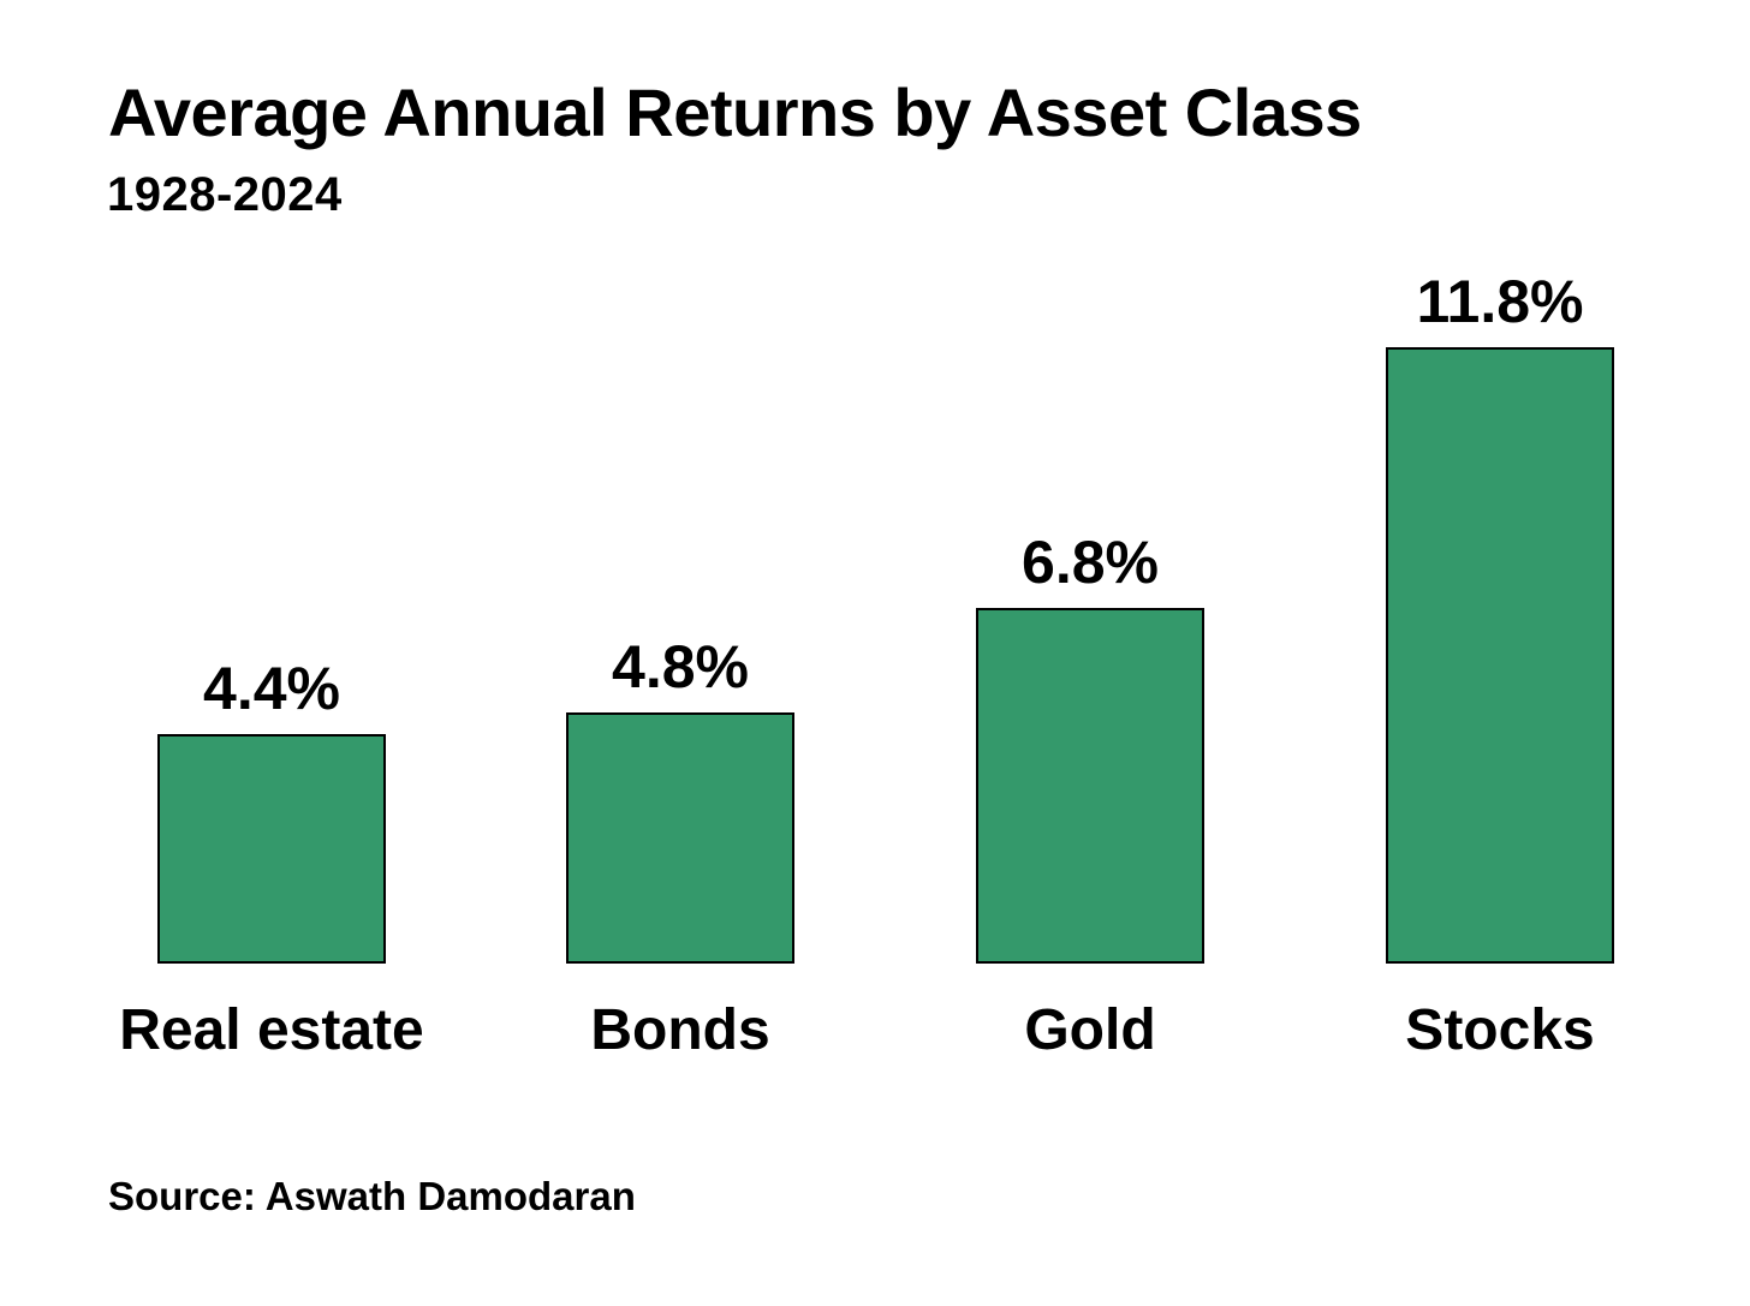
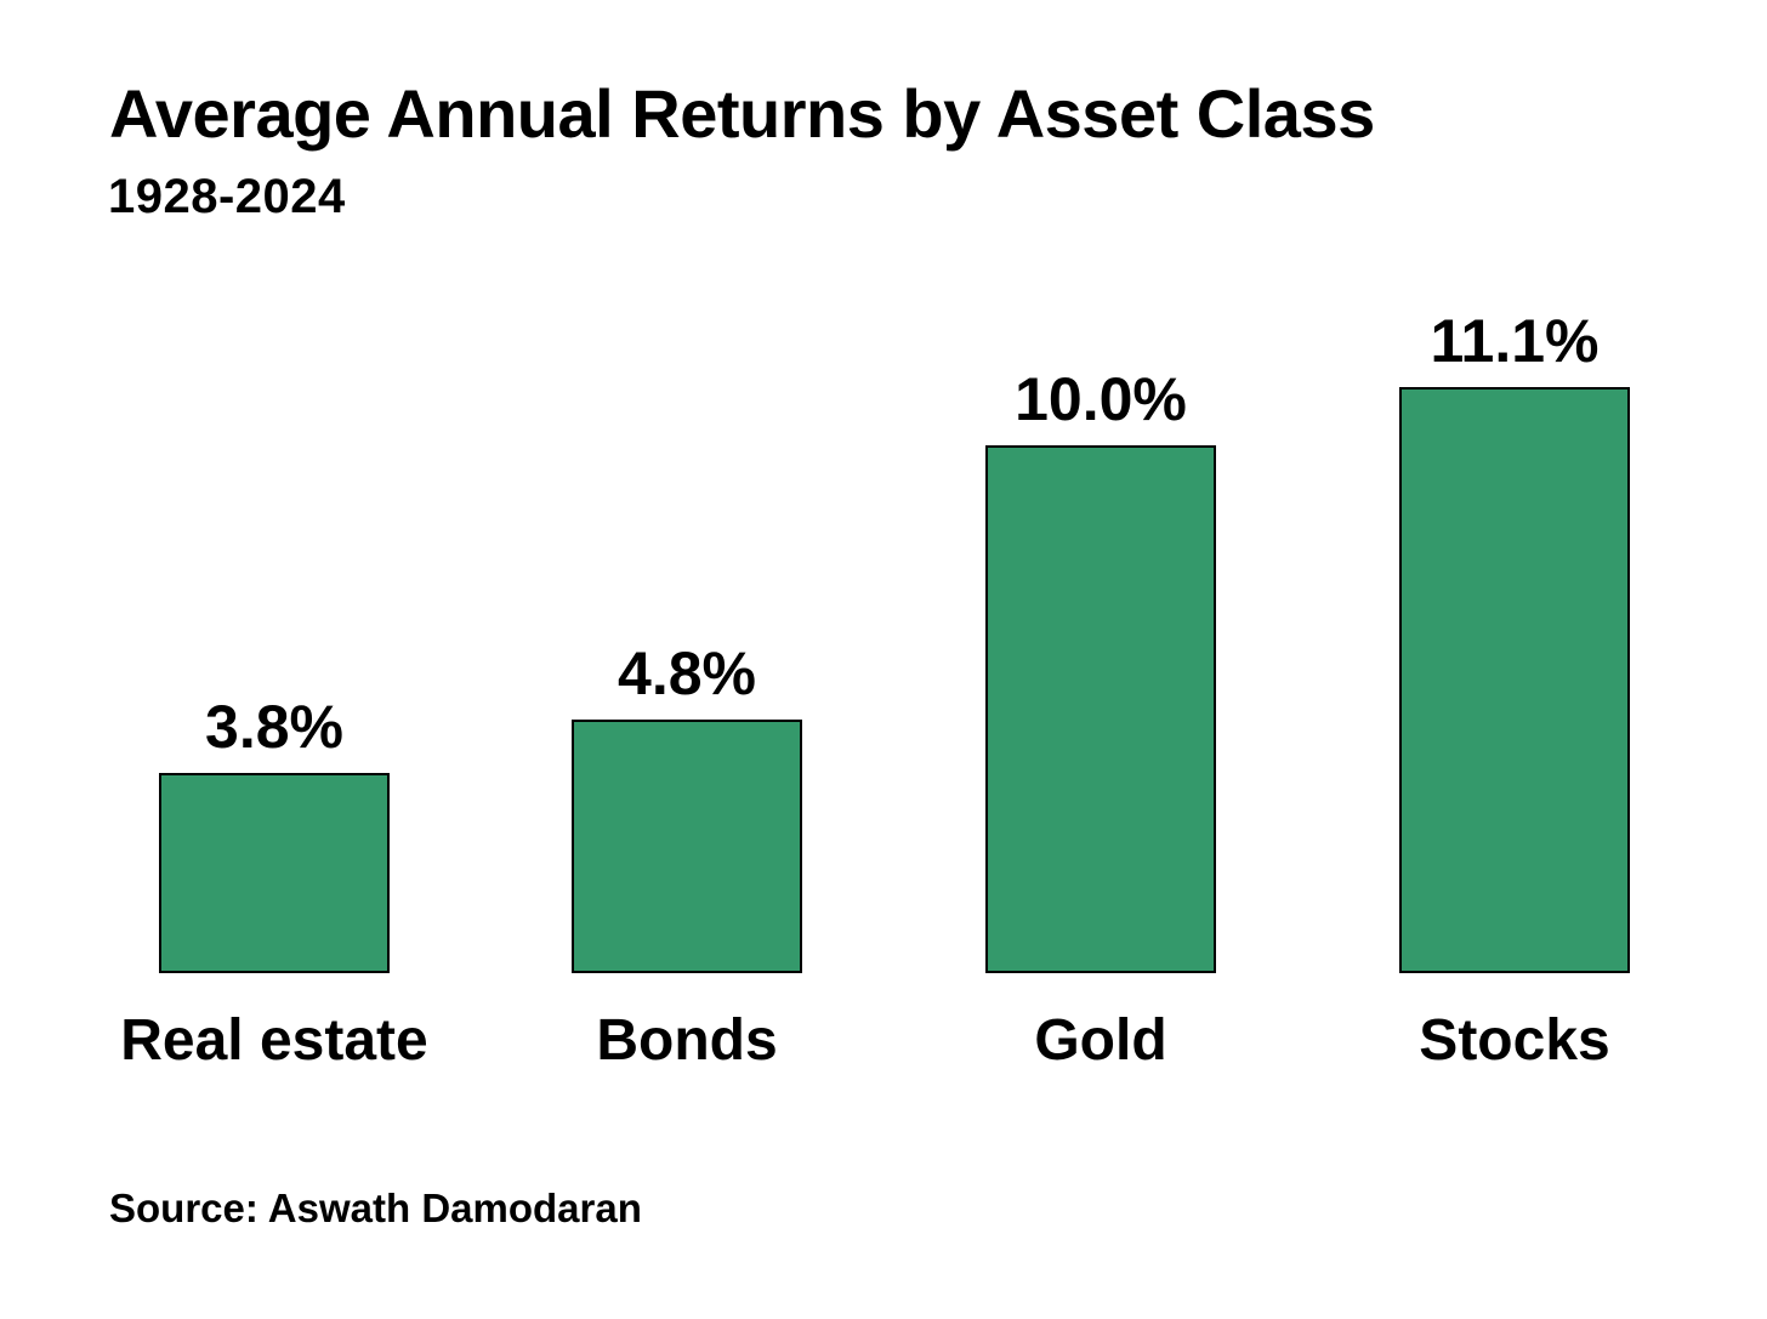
Real estate: 4.4% -> 3.8%
Gold: 6.8% -> 10.0%
Stocks: 11.8% -> 11.1%
